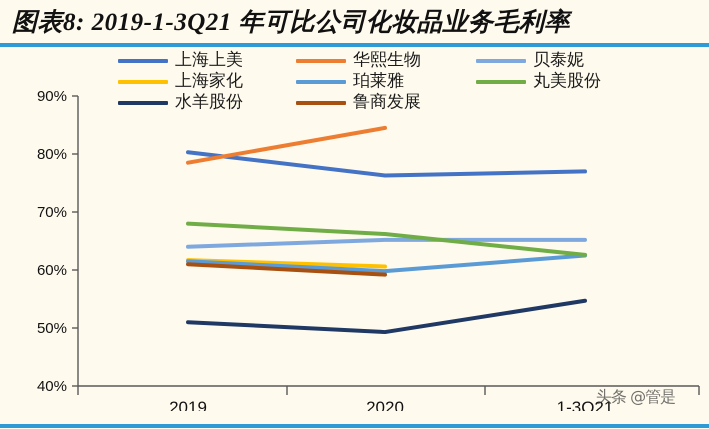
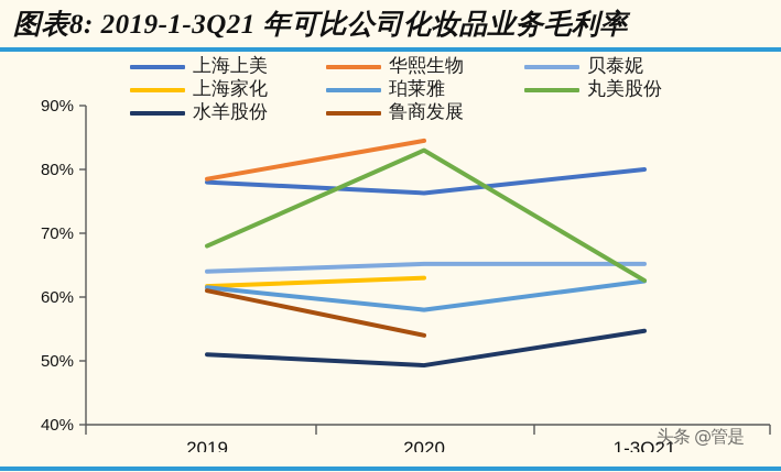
上海上美/2019: 80% -> 78%
上海家化/2020: 61% -> 63%
珀莱雅/2020: 60% -> 58%
丸美股份/2020: 66% -> 83%
鲁商发展/2020: 59% -> 54%
上海上美/1-3Q21: 77% -> 80%
